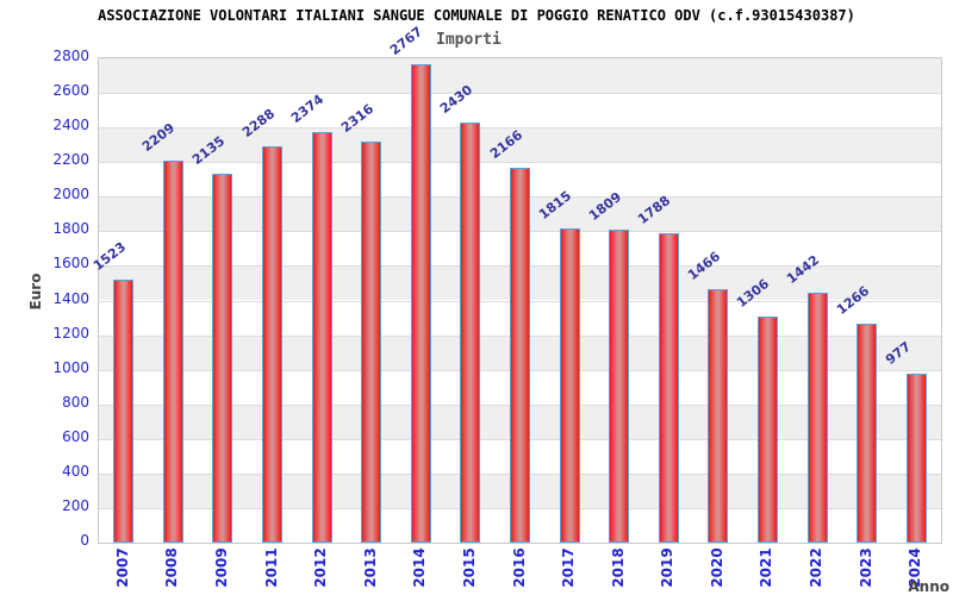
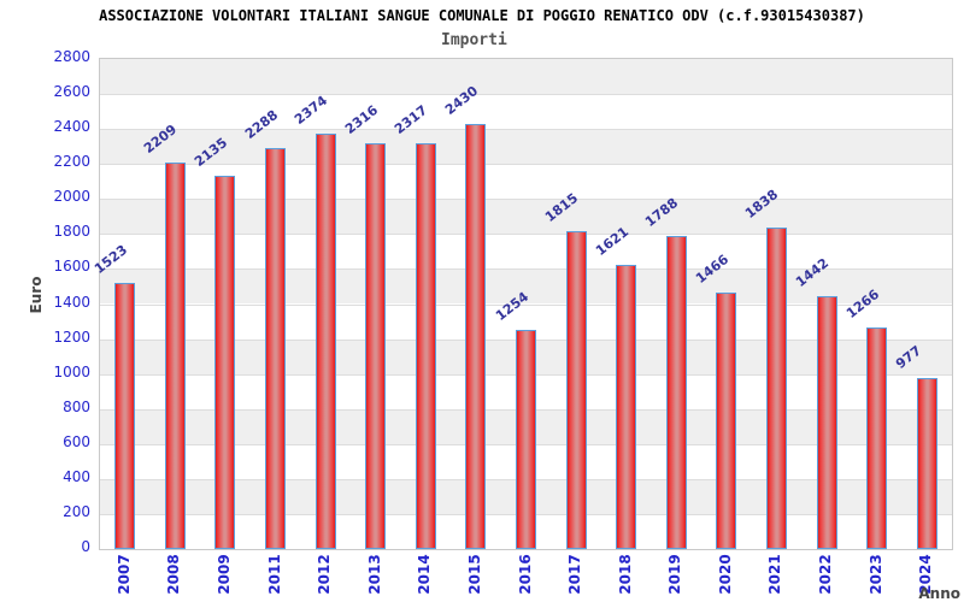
2014: 2767 -> 2317
2016: 2166 -> 1254
2018: 1809 -> 1621
2021: 1306 -> 1838
